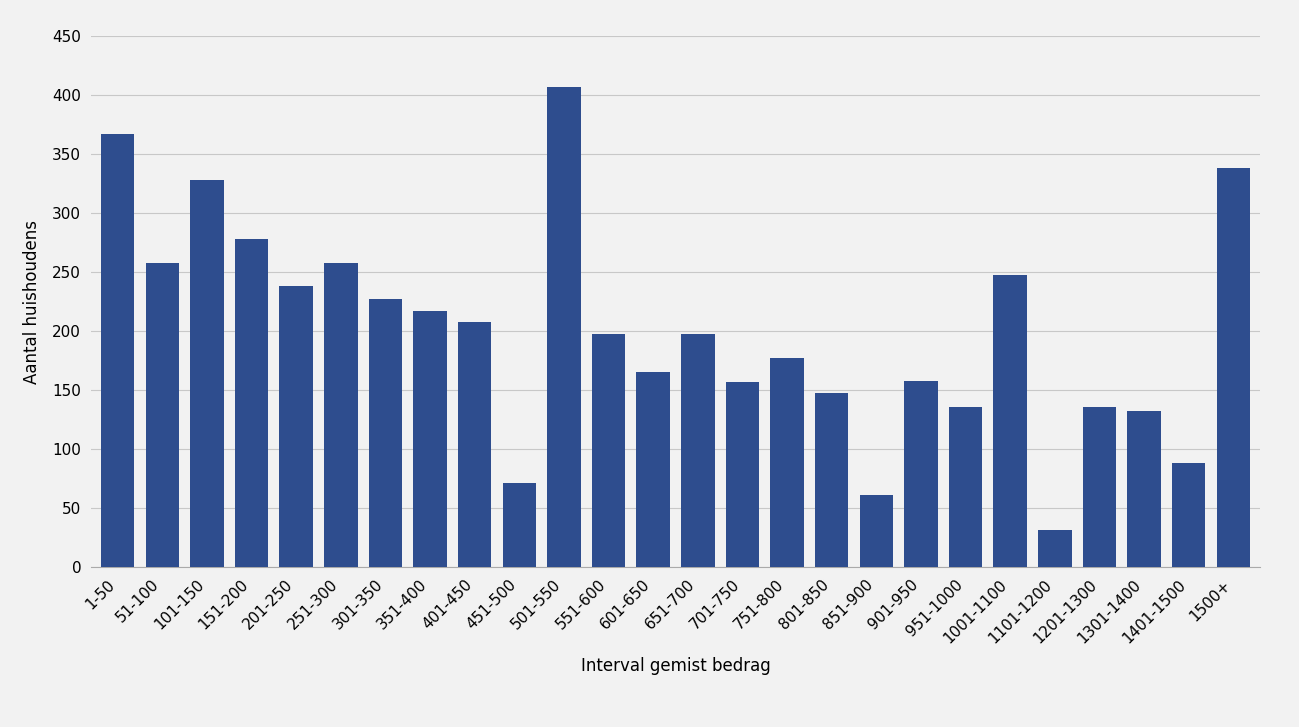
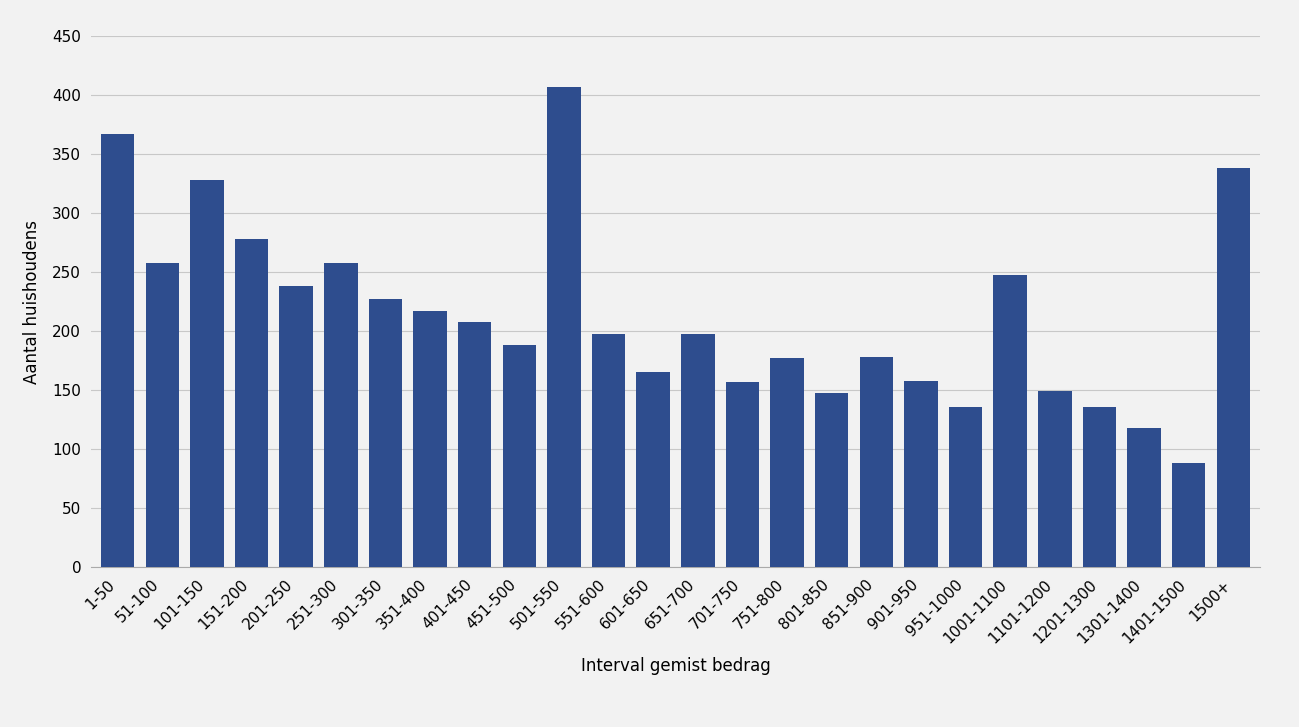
451-500: 71 -> 188
851-900: 61 -> 178
1101-1200: 31 -> 149
1301-1400: 132 -> 118
